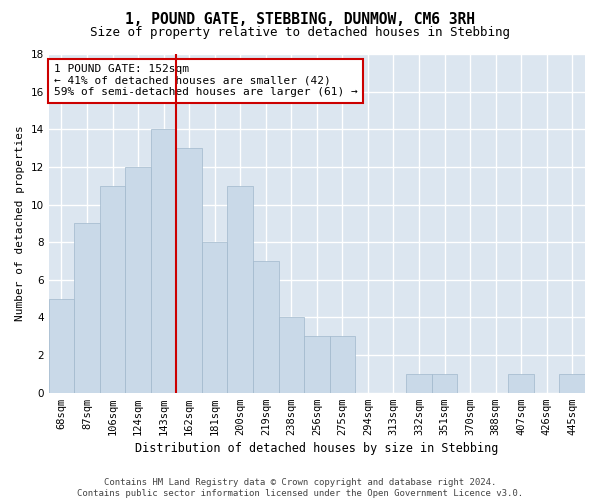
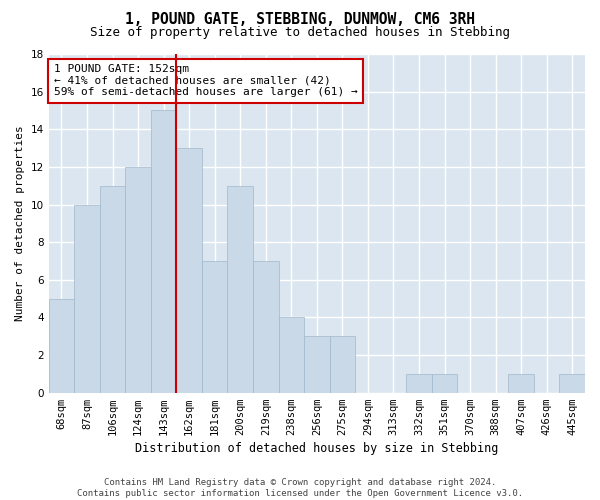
87sqm: 9 -> 10
143sqm: 14 -> 15
181sqm: 8 -> 7
